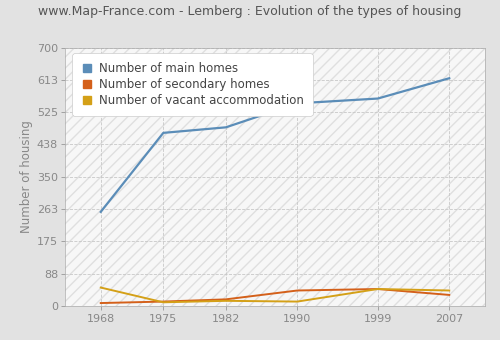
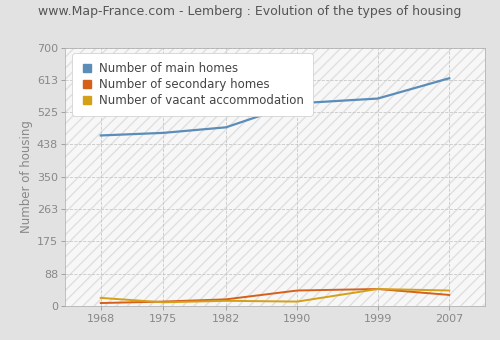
Number of main homes/1968: 255 -> 462
Number of vacant accommodation/1968: 50 -> 22
